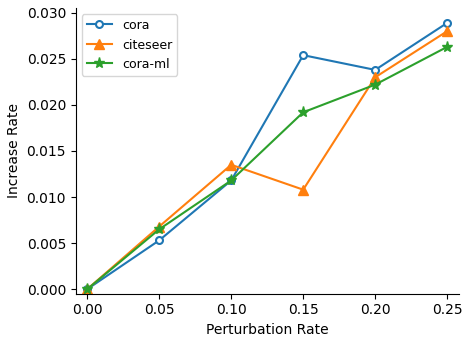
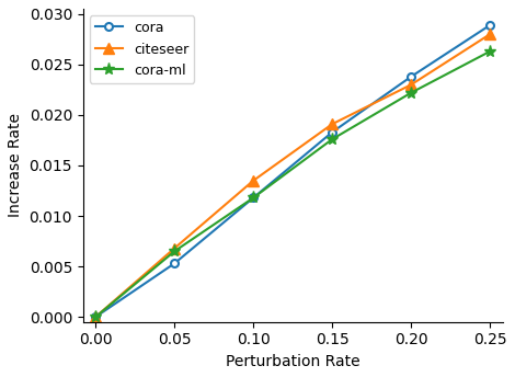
cora/0.15: 0.0254 -> 0.0183
citeseer/0.15: 0.0108 -> 0.0191
cora-ml/0.15: 0.0192 -> 0.0176
